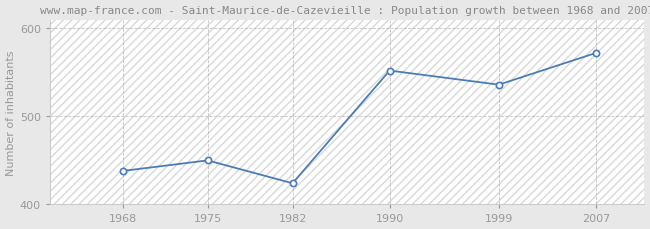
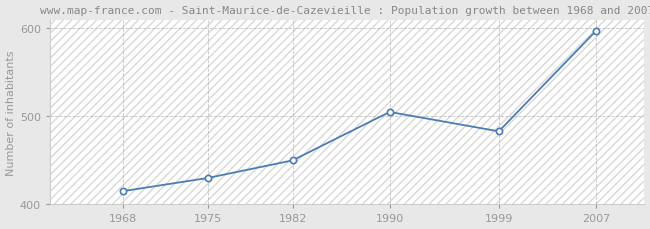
1968: 438 -> 415
1975: 450 -> 430
1982: 424 -> 450
1990: 552 -> 505
1999: 536 -> 483
2007: 572 -> 597
